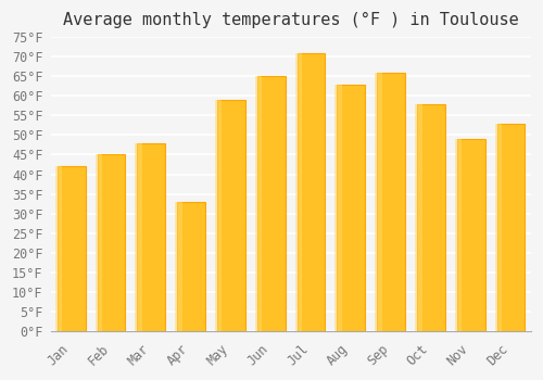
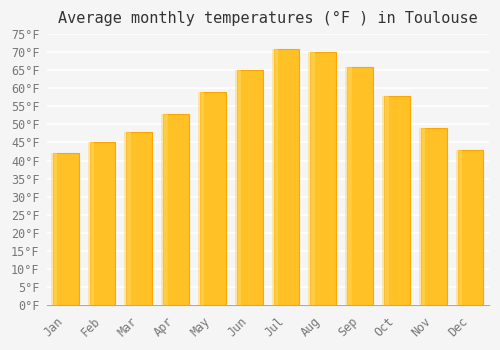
Apr: 33°F -> 53°F
Aug: 63°F -> 70°F
Dec: 53°F -> 43°F
